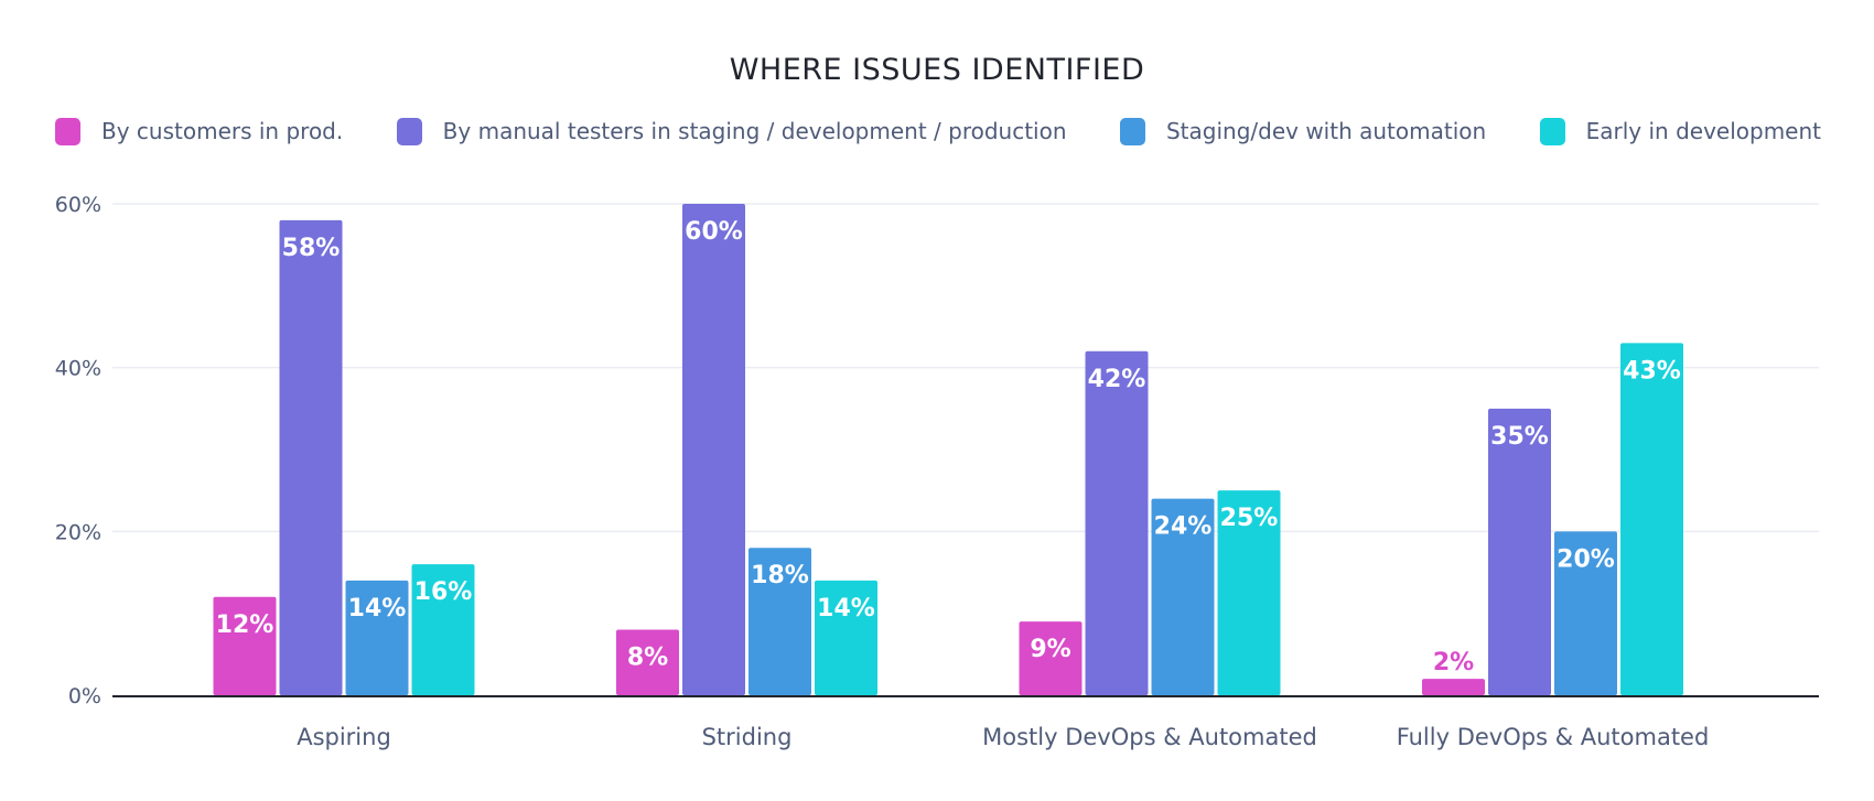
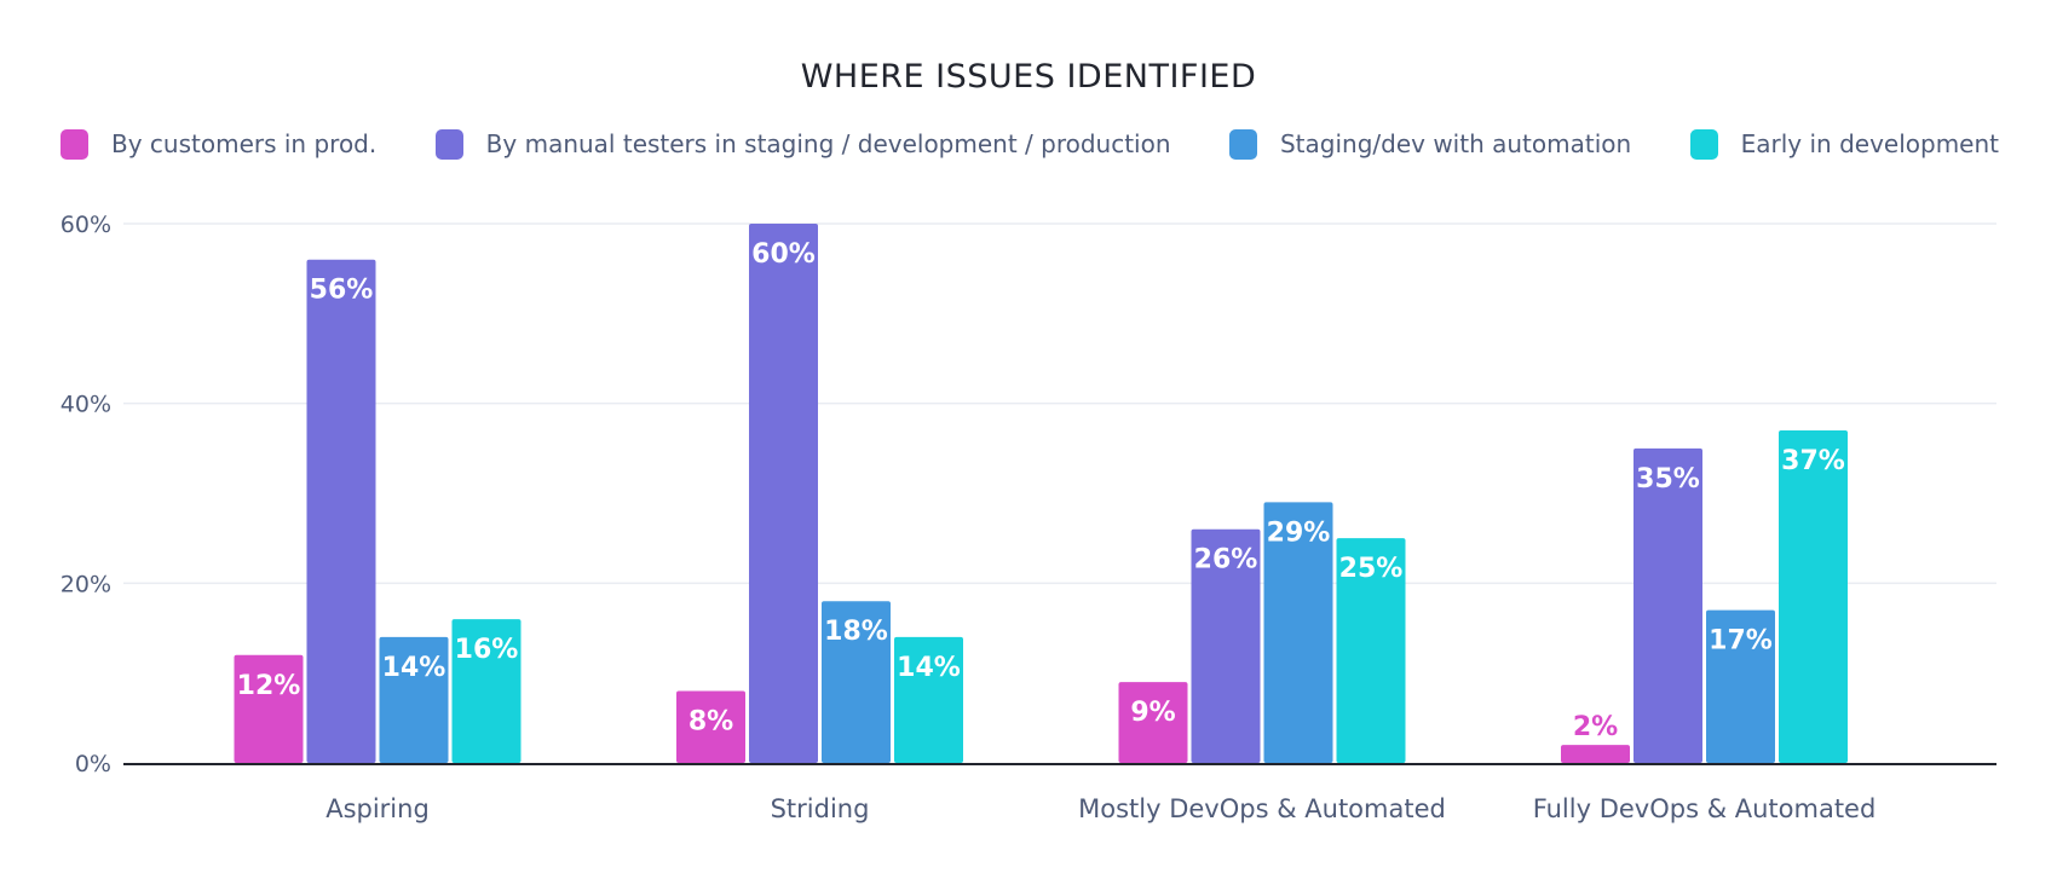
By manual testers in staging / development / production/Aspiring: 58% -> 56%
By manual testers in staging / development / production/Mostly DevOps & Automated: 42% -> 26%
Staging/dev with automation/Mostly DevOps & Automated: 24% -> 29%
Staging/dev with automation/Fully DevOps & Automated: 20% -> 17%
Early in development/Fully DevOps & Automated: 43% -> 37%
